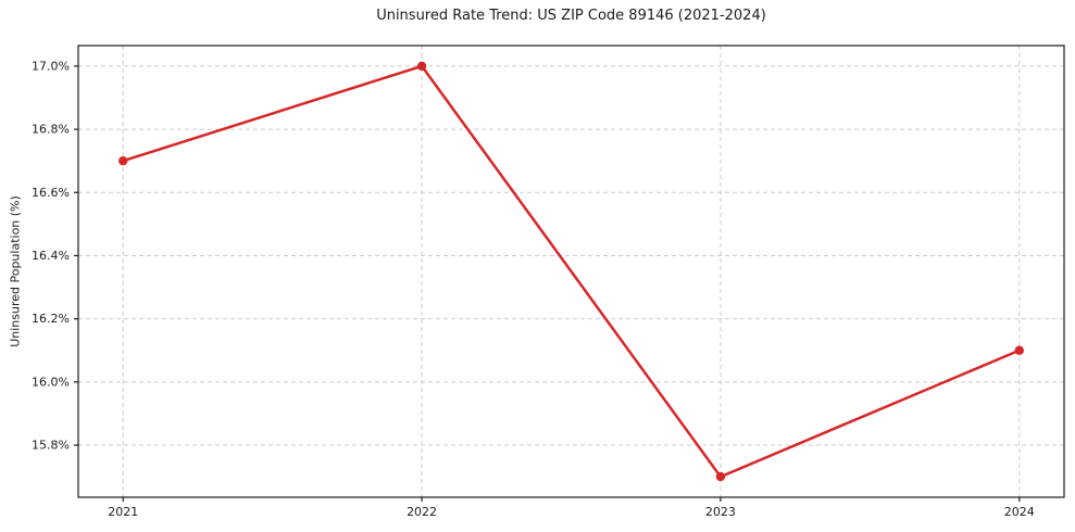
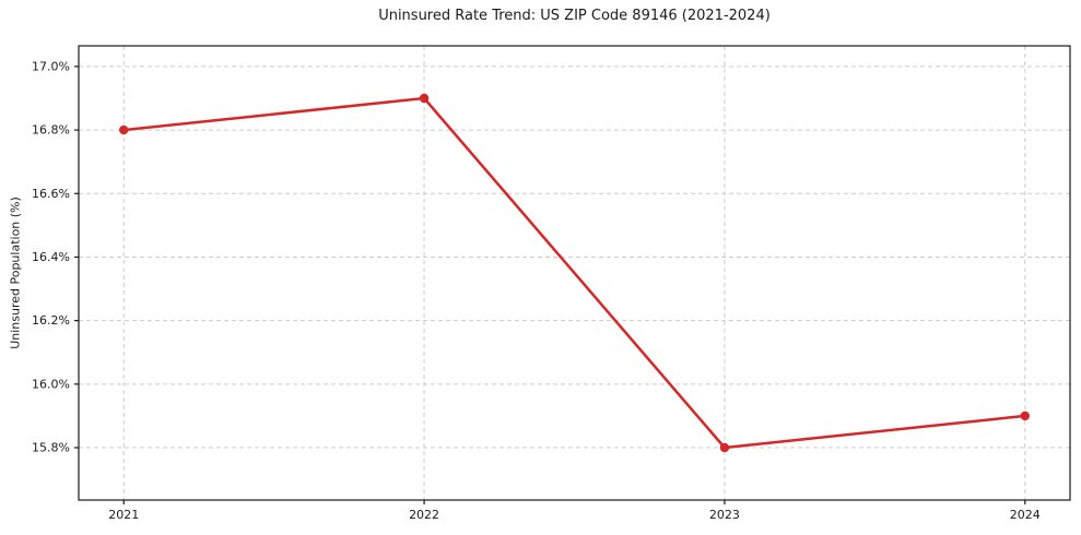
2021: 16.7% -> 16.8%
2022: 17.0% -> 16.9%
2023: 15.7% -> 15.8%
2024: 16.1% -> 15.9%
